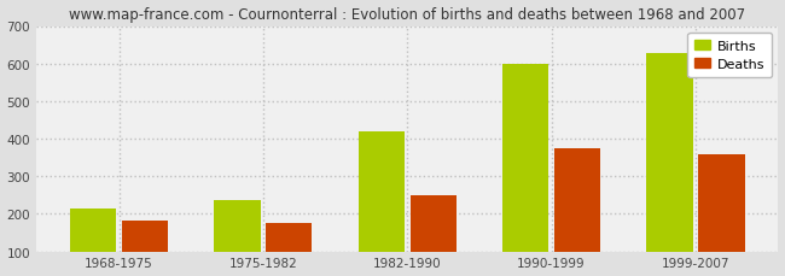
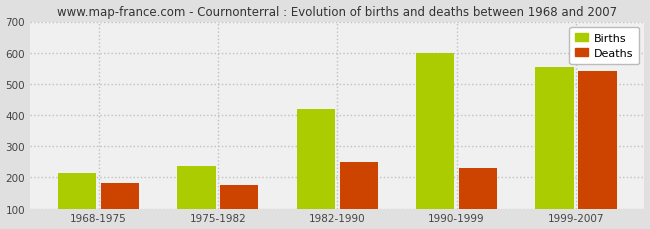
Deaths/1990-1999: 375 -> 230
Births/1999-2007: 628 -> 555
Deaths/1999-2007: 360 -> 540
